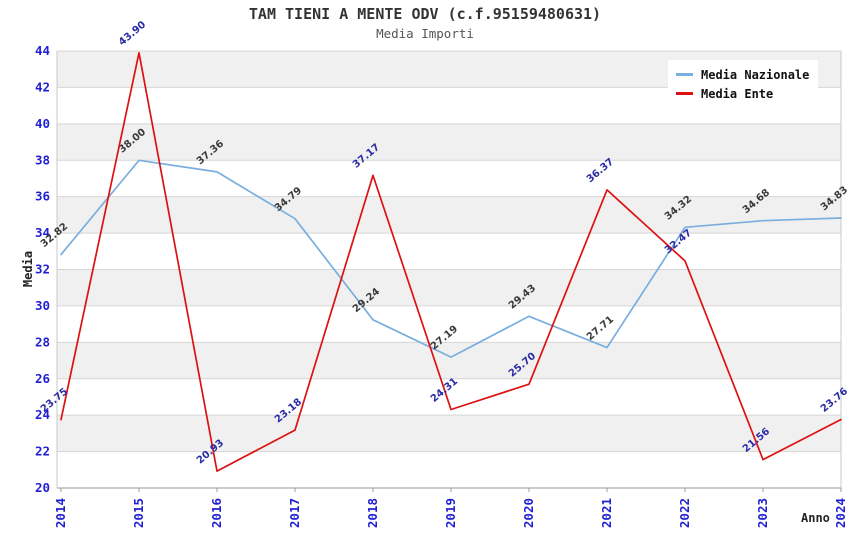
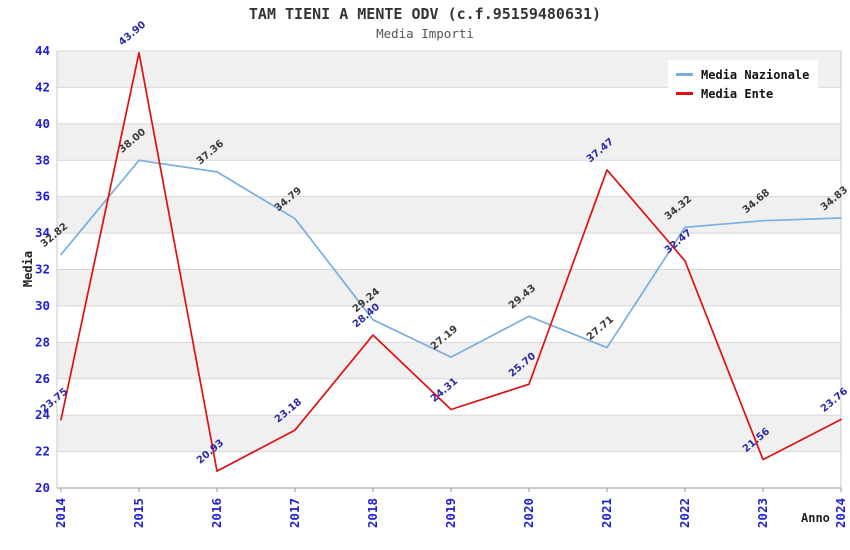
Media Ente/2018: 37.17 -> 28.40
Media Ente/2021: 36.37 -> 37.47
